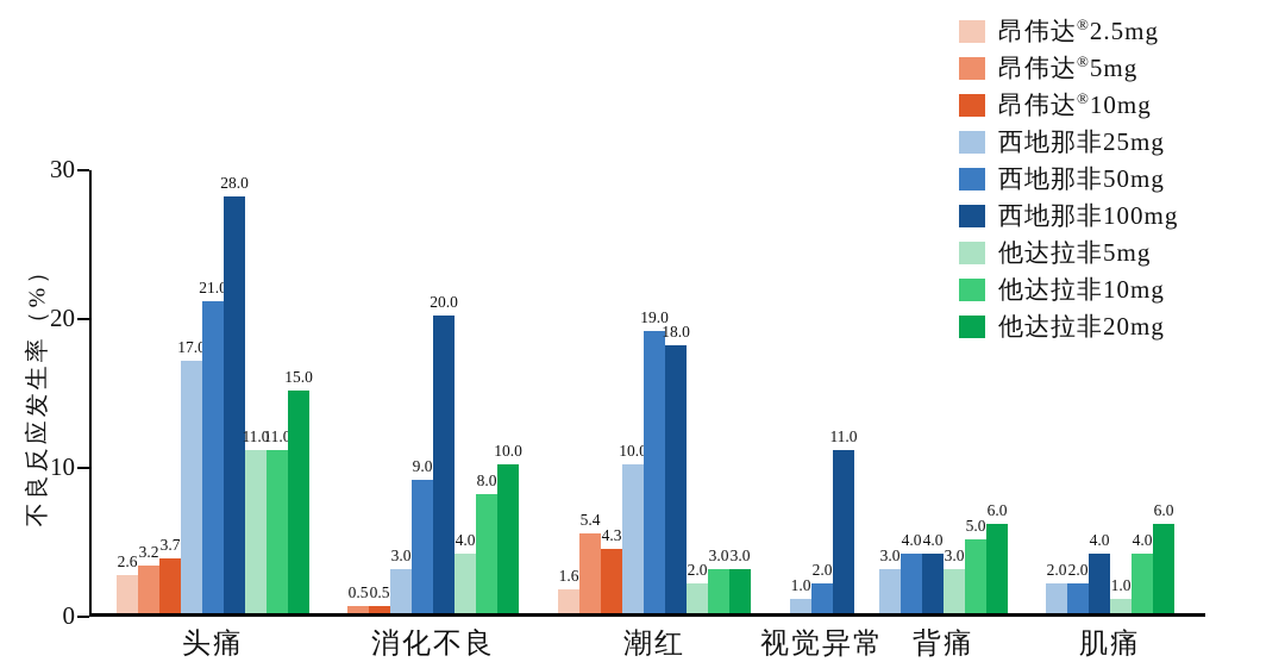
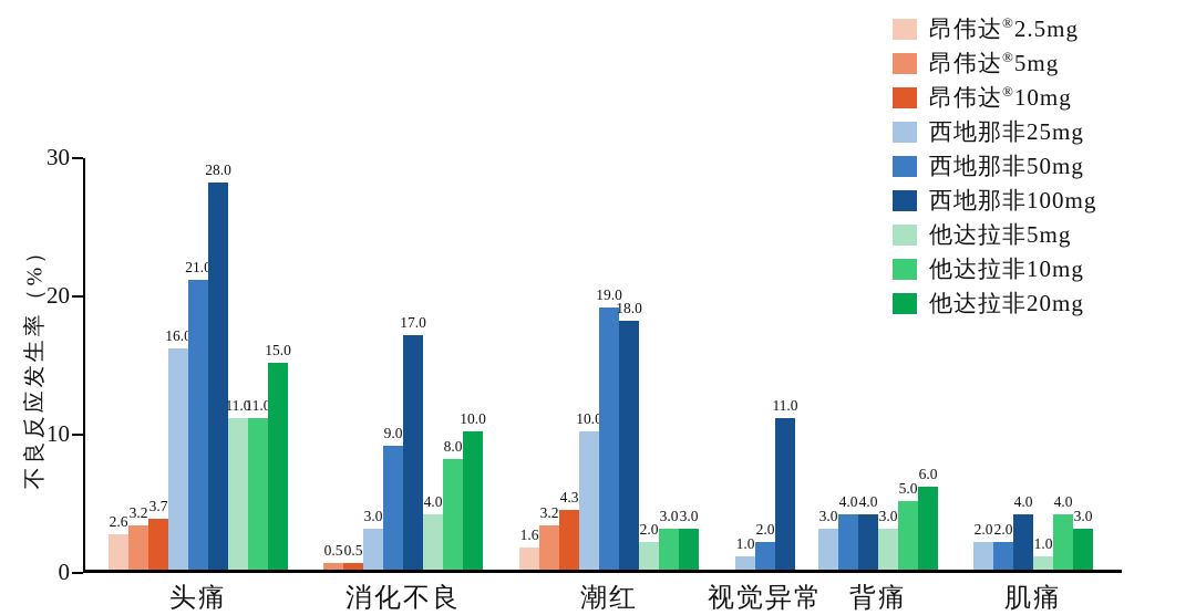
西地那非25mg/头痛: 17.0 -> 16.0
西地那非100mg/消化不良: 20.0 -> 17.0
昂伟达®5mg/潮红: 5.4 -> 3.2
他达拉非20mg/肌痛: 6.0 -> 3.0
